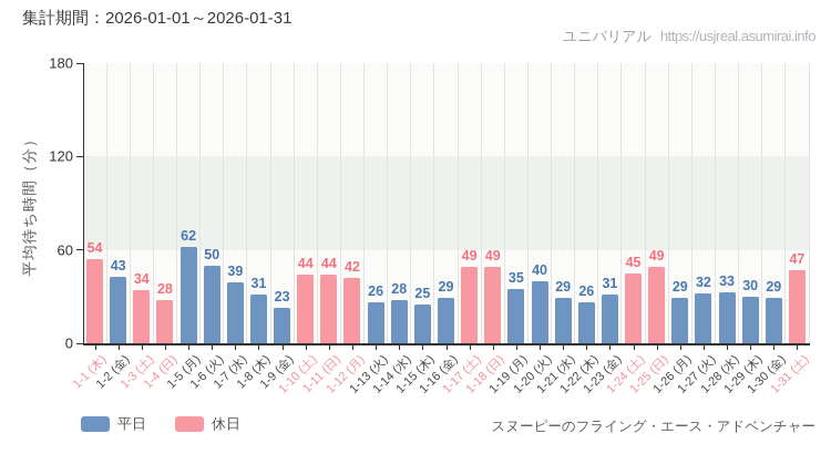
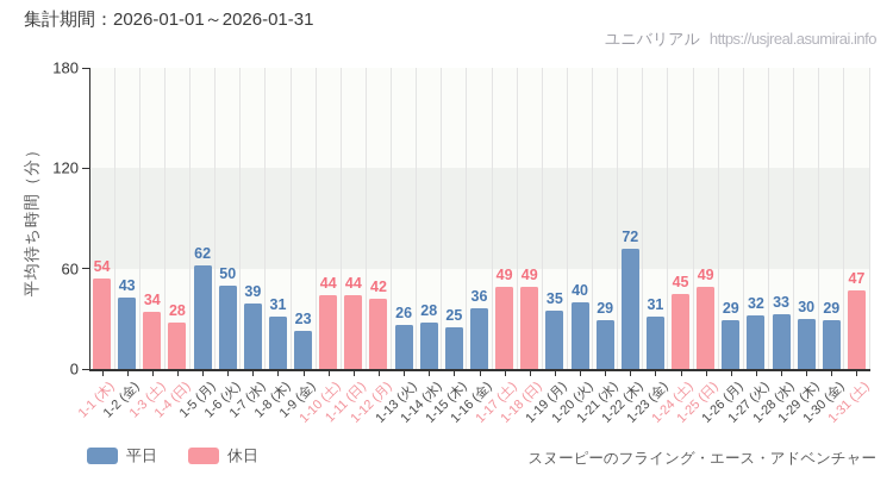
1-16 (金): 29 -> 36
1-22 (木): 26 -> 72
